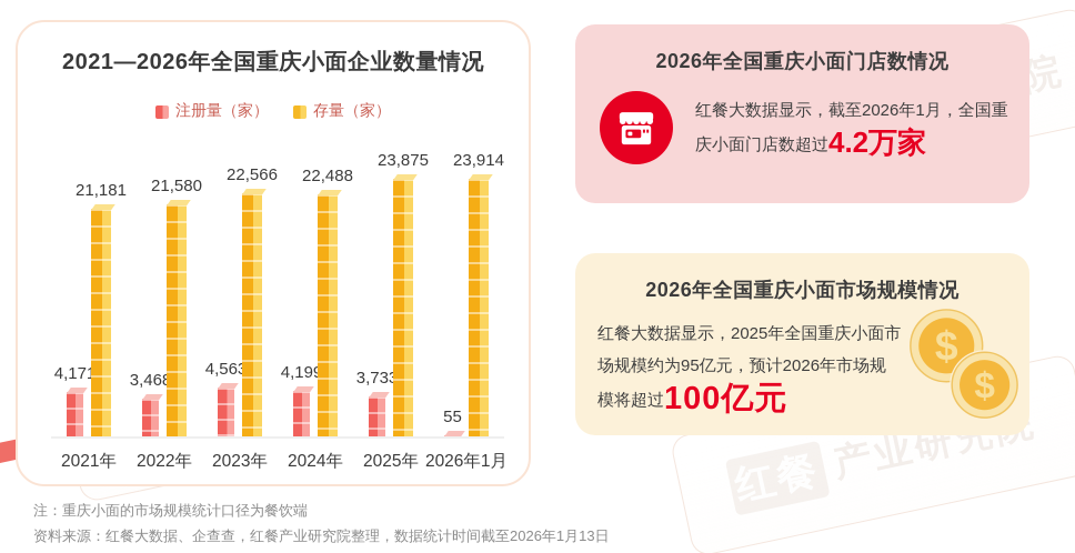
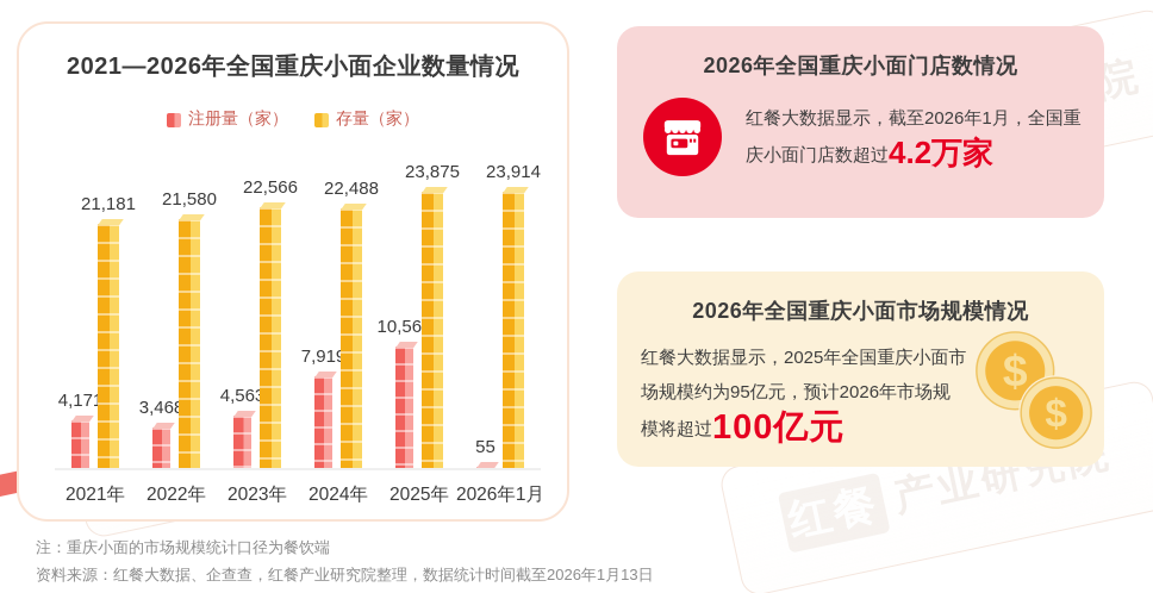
注册量（家）/2024年: 4,199 -> 7,919
注册量（家）/2025年: 3,733 -> 10,563
